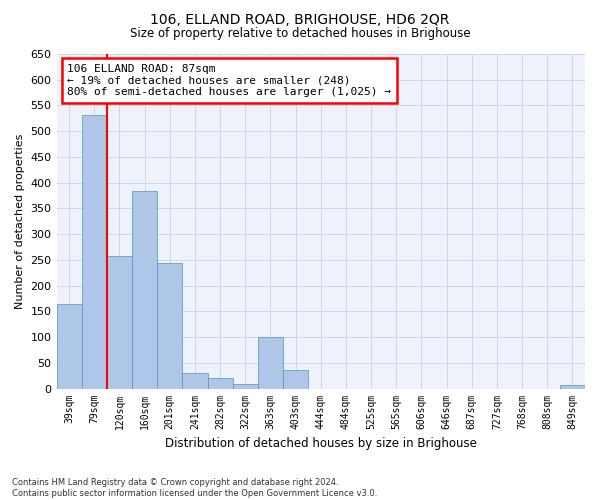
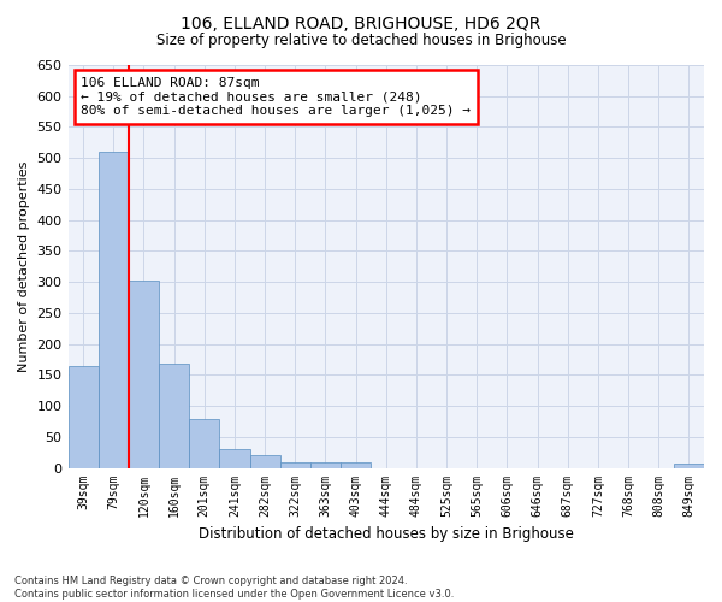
79sqm: 532 -> 510
120sqm: 258 -> 303
160sqm: 384 -> 168
201sqm: 244 -> 78
363sqm: 100 -> 8
403sqm: 36 -> 8
